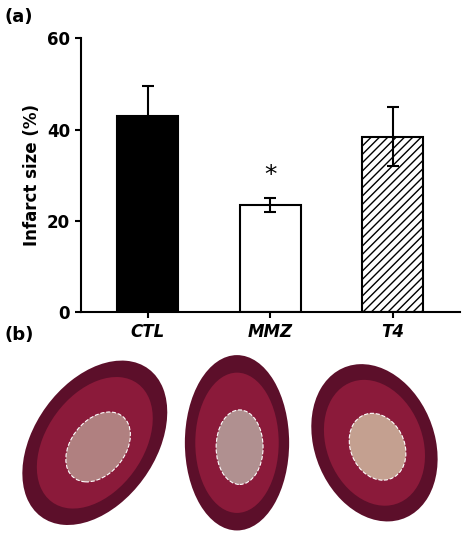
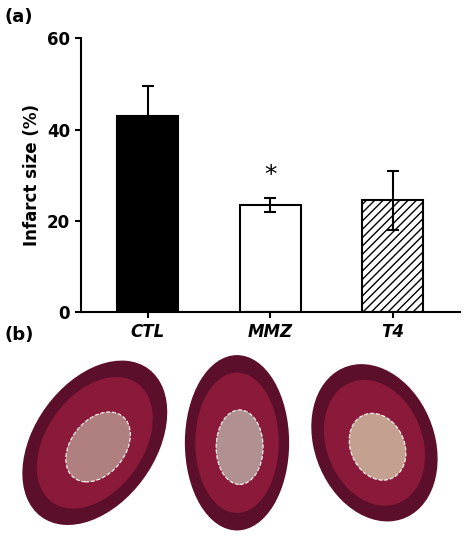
T4: 38.5 -> 24.5
